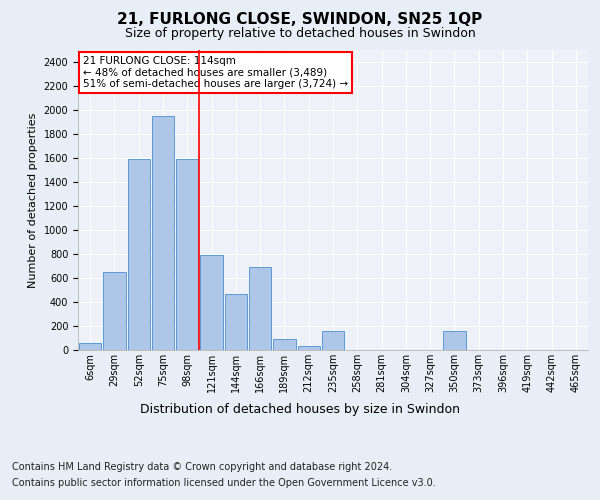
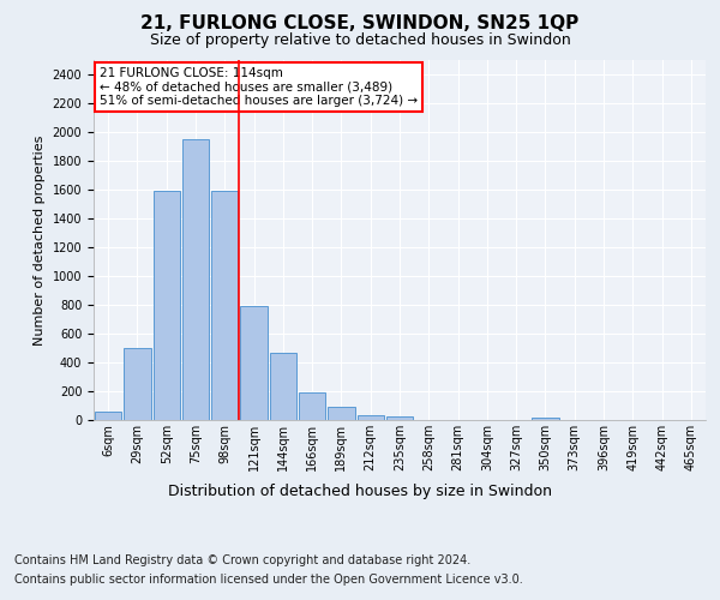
29sqm: 650 -> 500
166sqm: 690 -> 200
235sqm: 160 -> 20
350sqm: 160 -> 20
